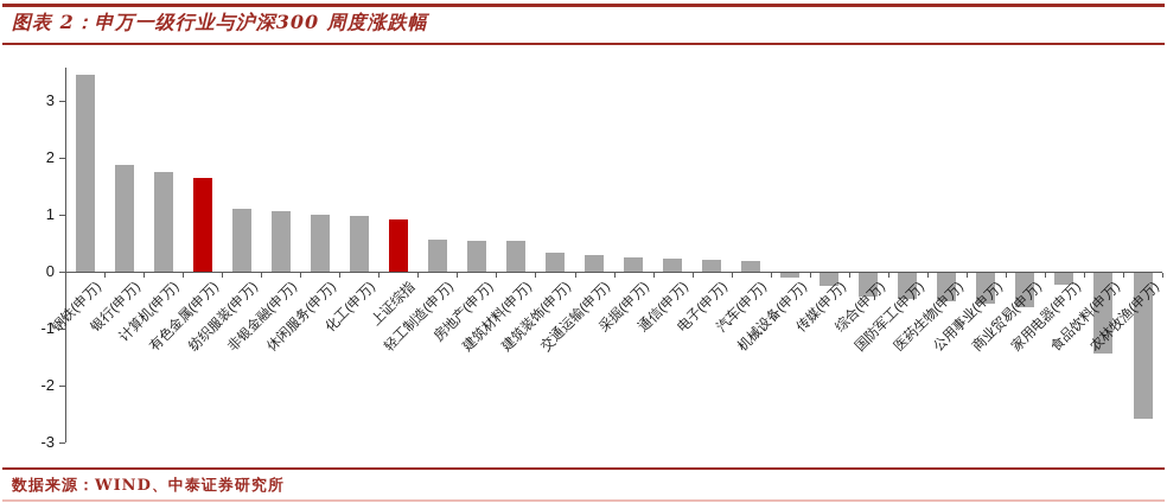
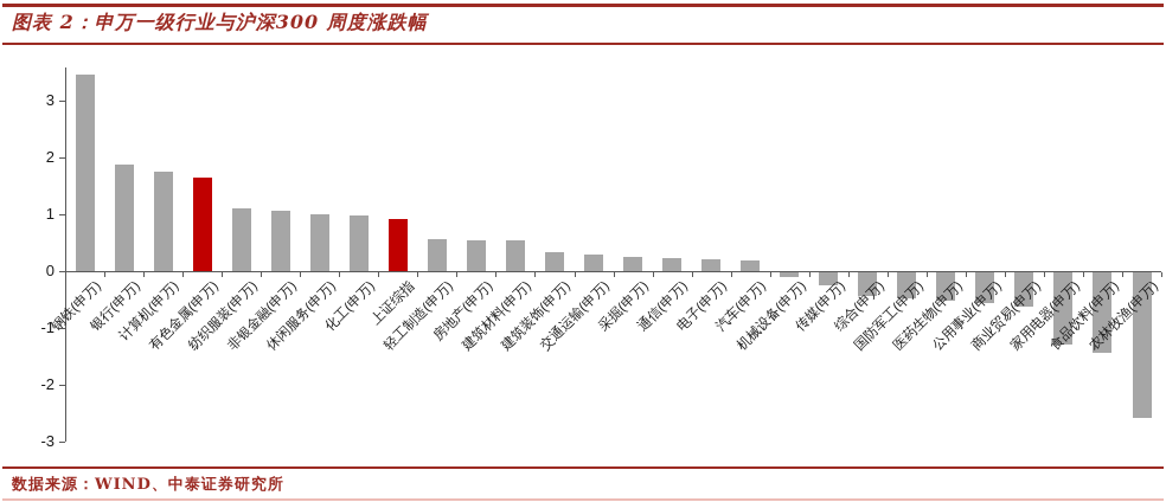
家用电器(申万): -0.2 -> -1.3
